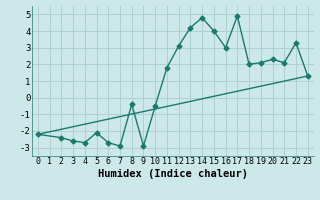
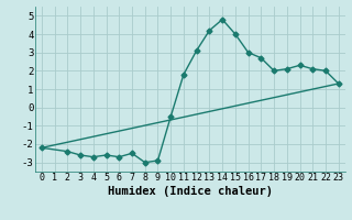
5: -2.1 -> -2.6
7: -2.9 -> -2.5
8: -0.4 -> -3.0
17: 4.9 -> 2.7
22: 3.3 -> 2.0
